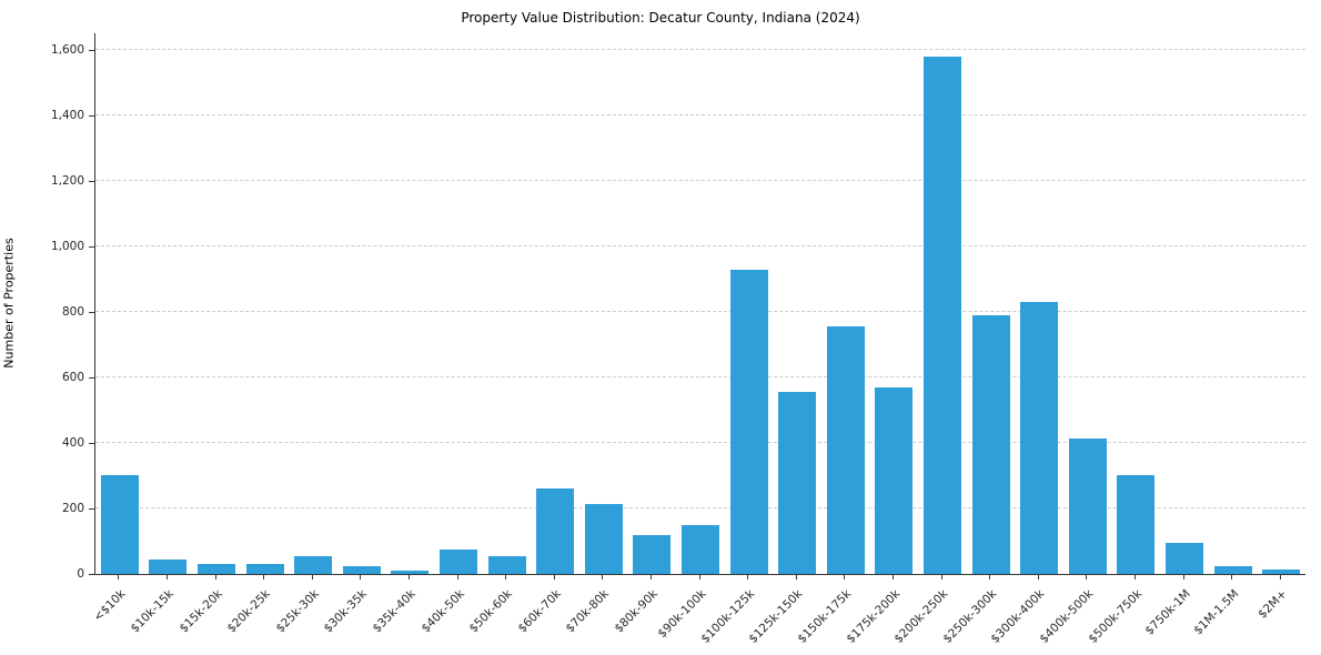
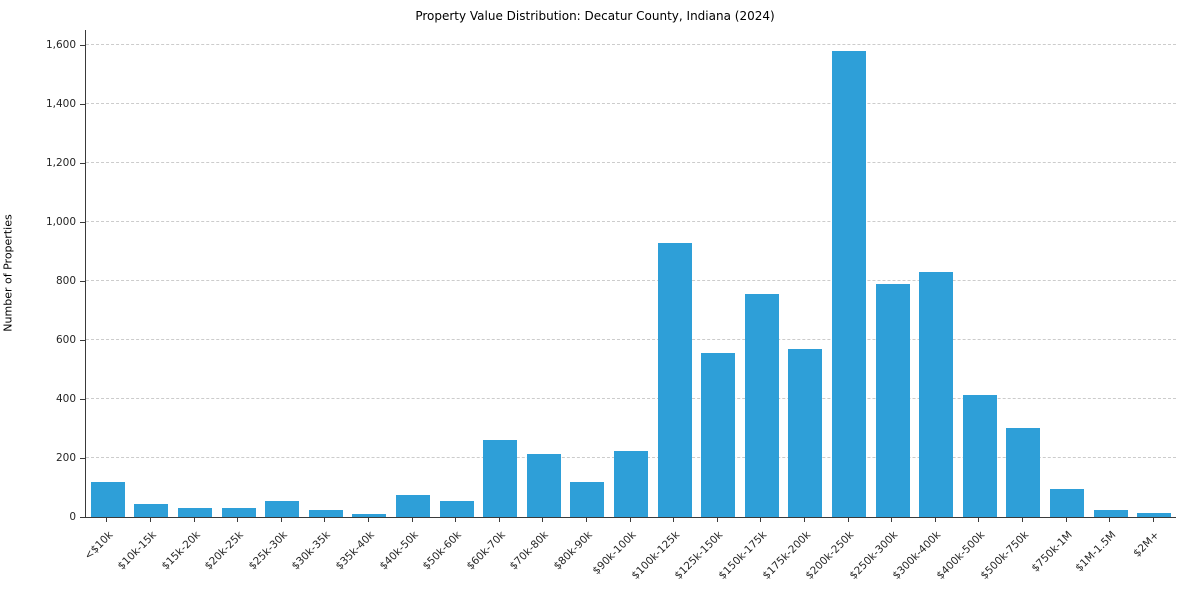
<$10k: 300 -> 120
$90k-100k: 150 -> 220
